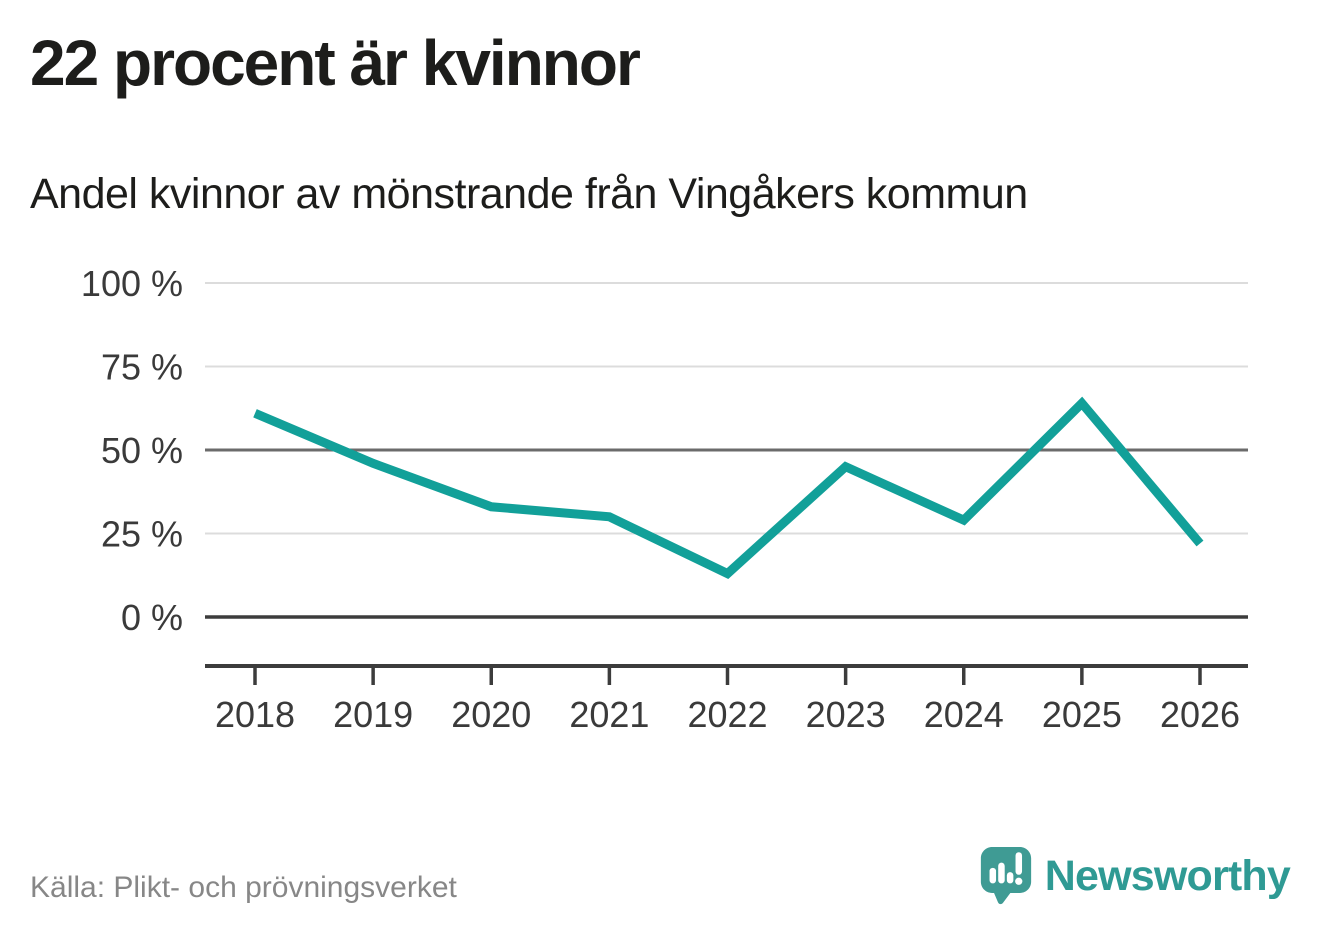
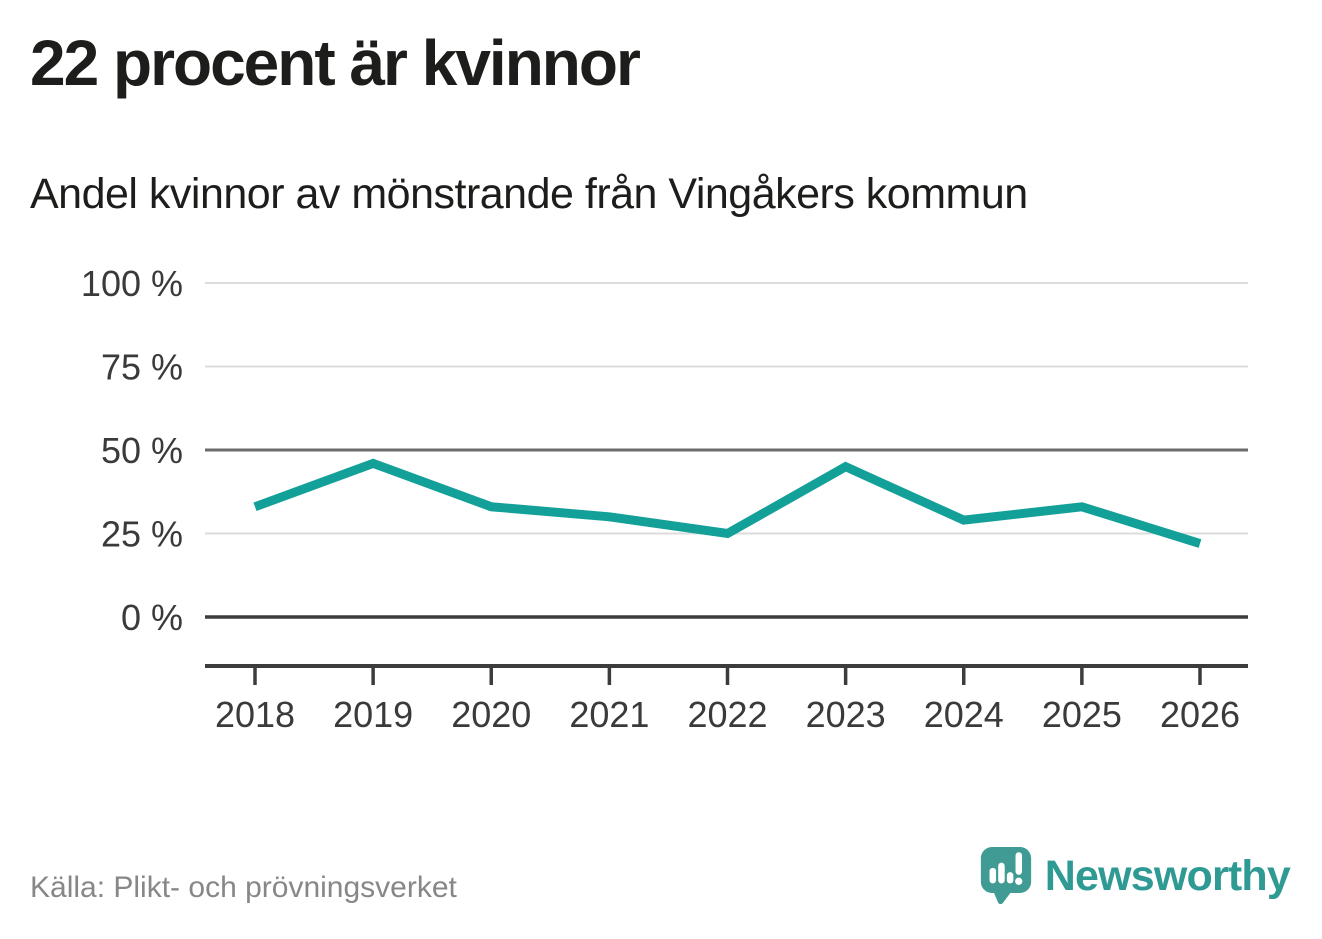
2018: 61% -> 33%
2022: 13% -> 25%
2025: 64% -> 33%
